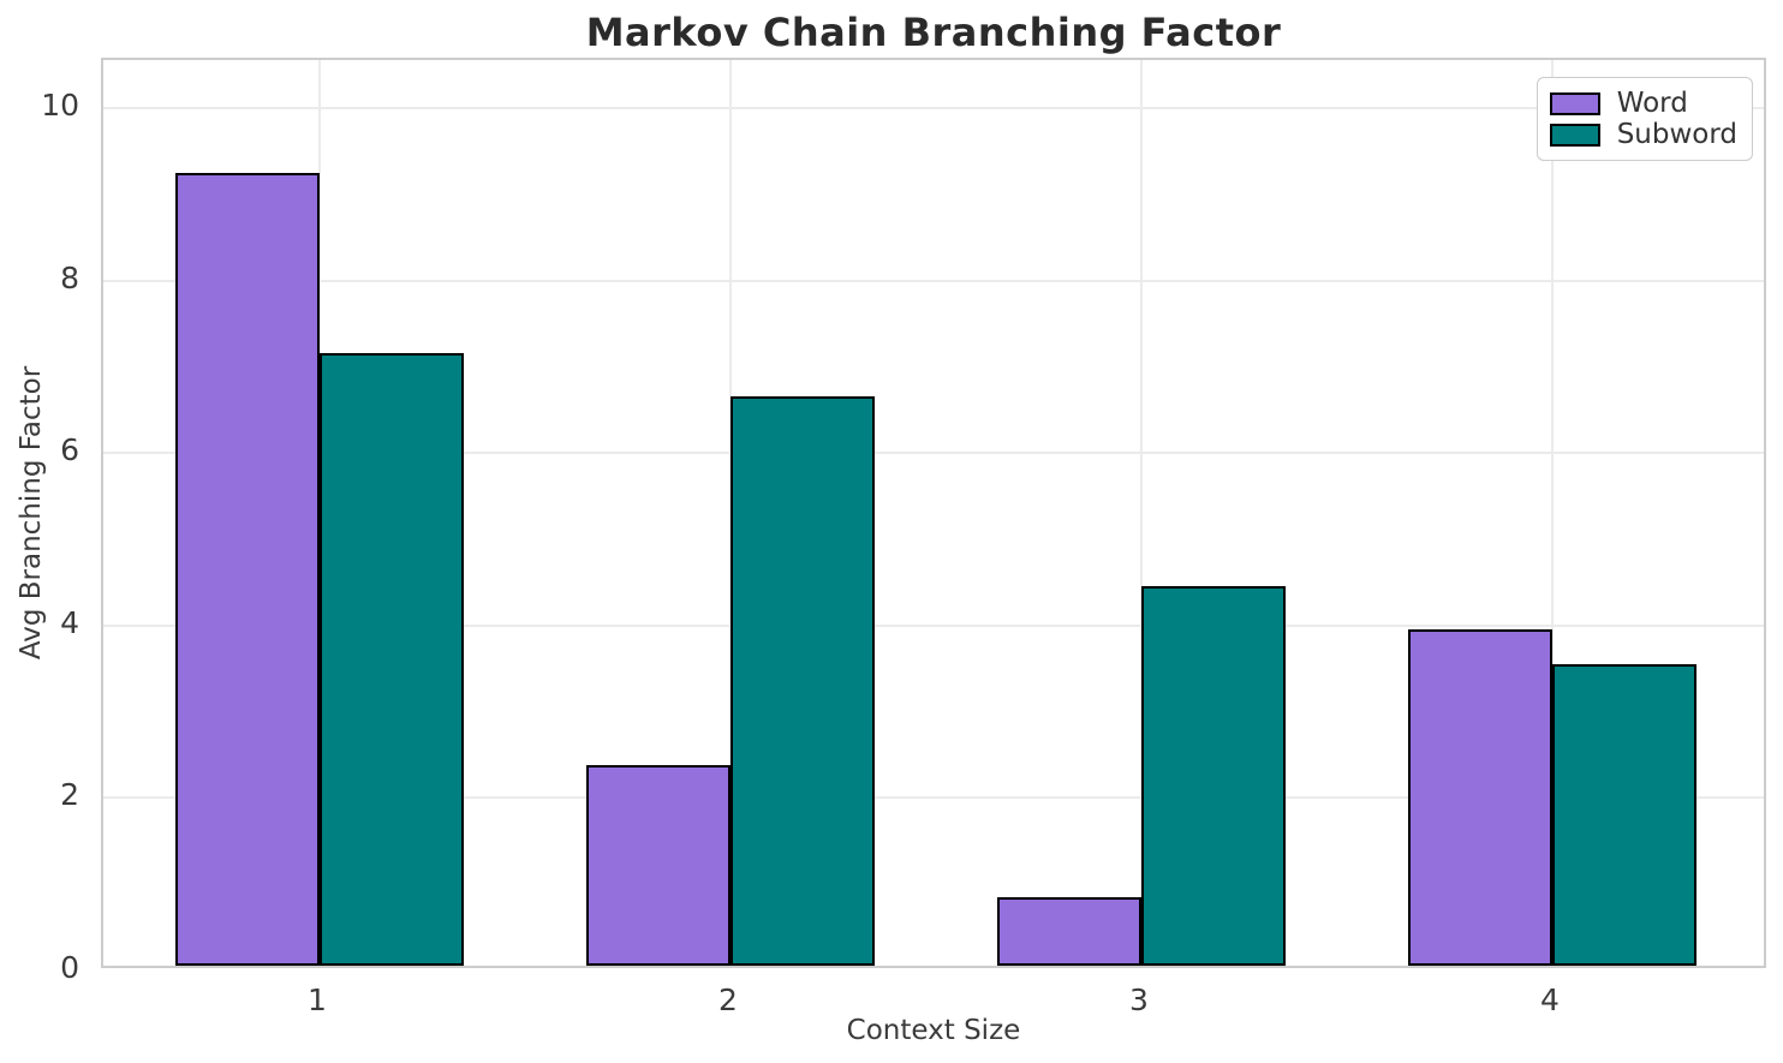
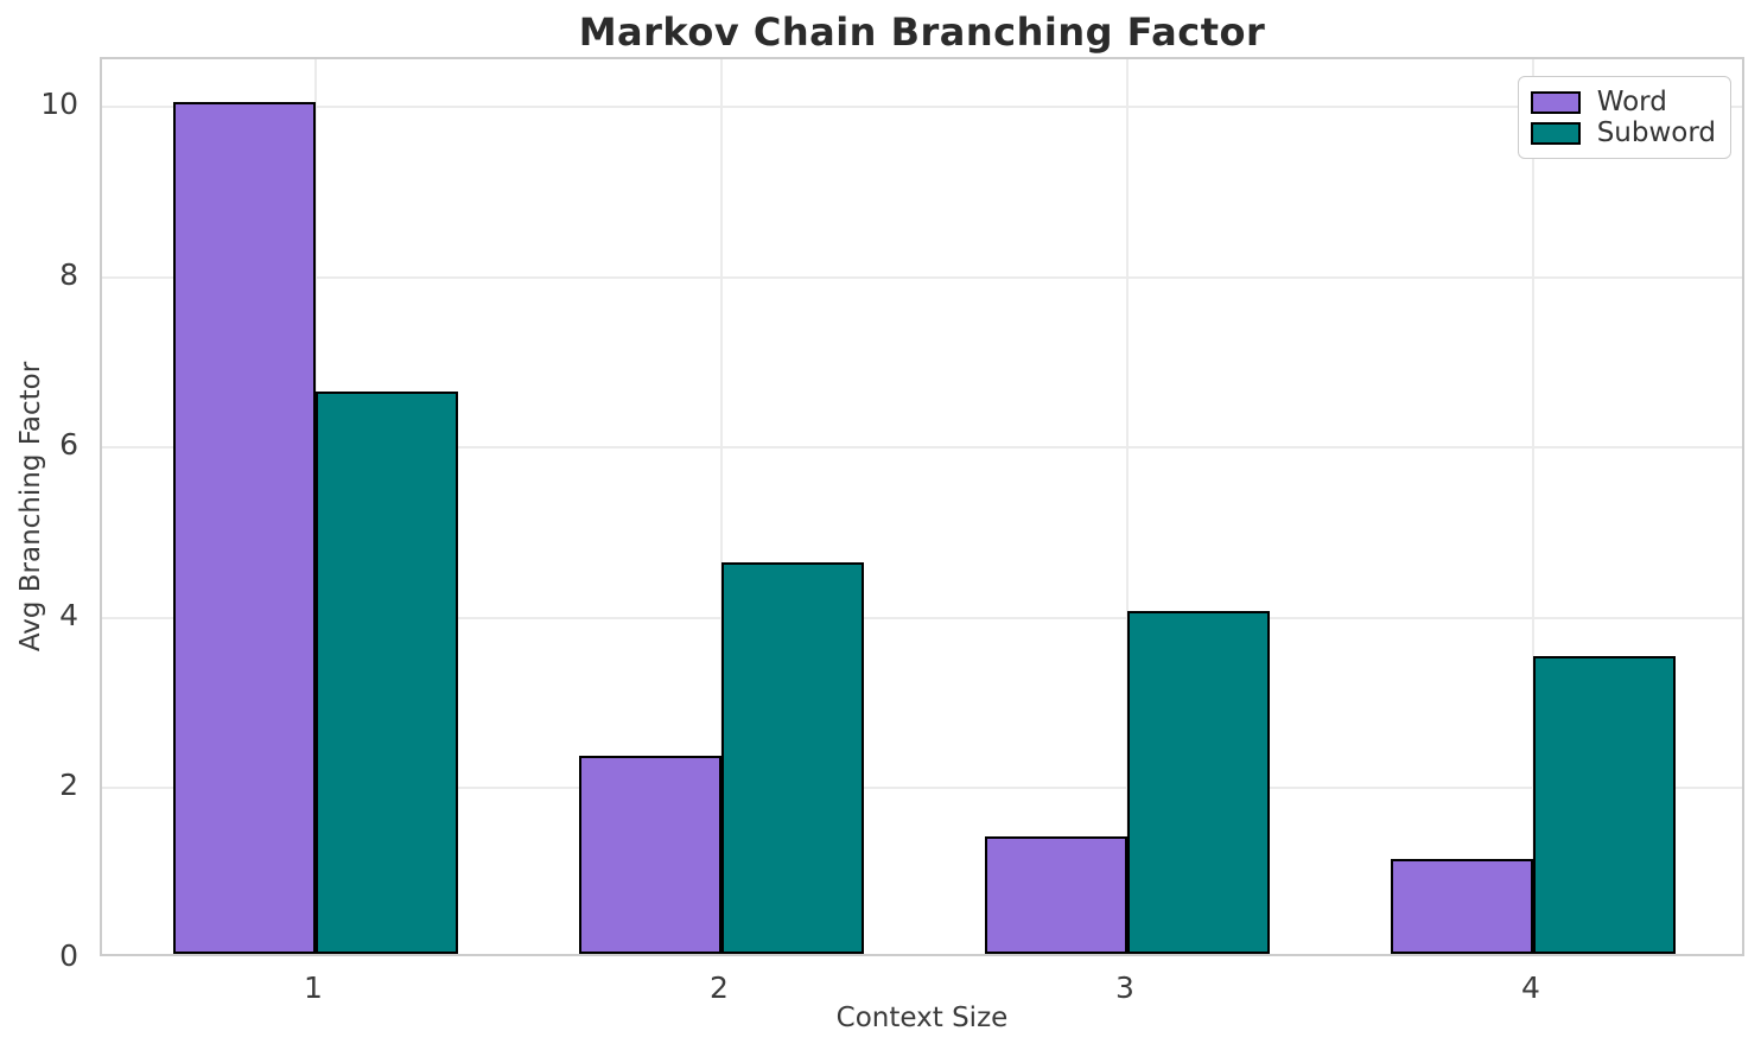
Word/1: 9.2 -> 10.0
Subword/1: 7.1 -> 6.6
Subword/2: 6.6 -> 4.6
Word/3: 0.8 -> 1.4
Subword/3: 4.4 -> 4.0
Word/4: 3.9 -> 1.1
